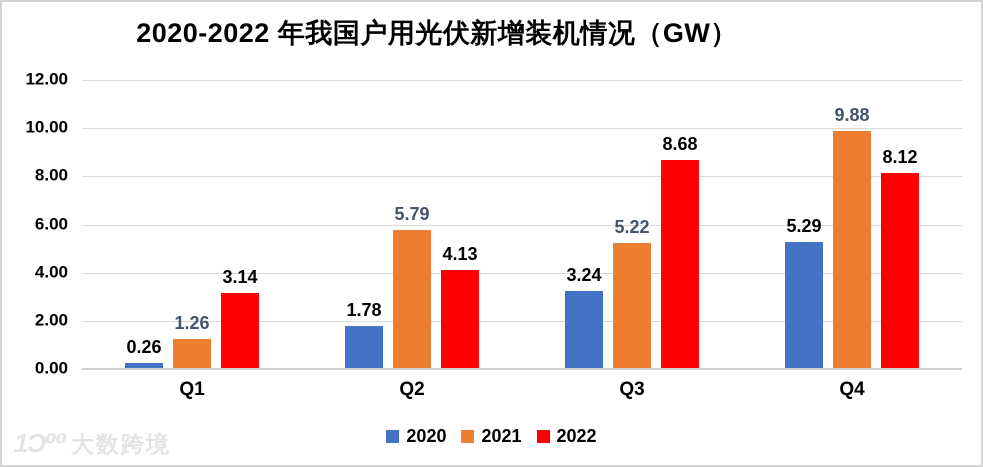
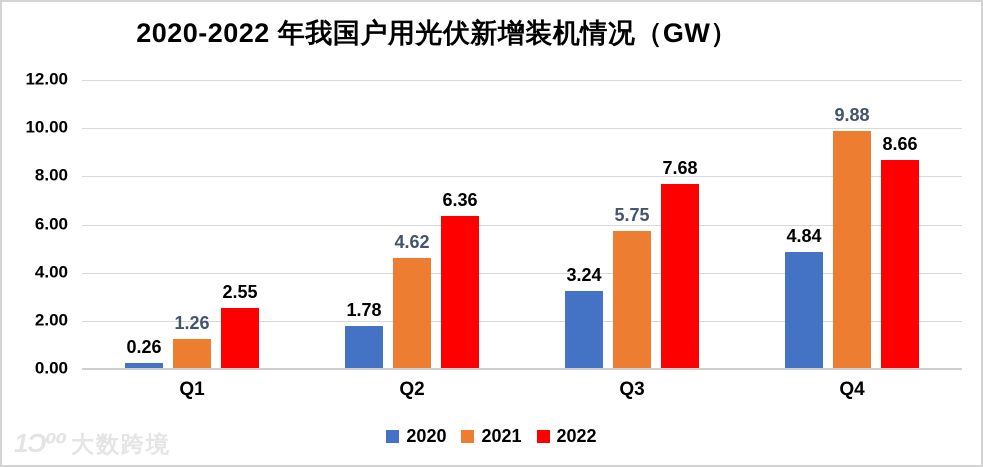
2022/Q1: 3.14 -> 2.55
2021/Q2: 5.79 -> 4.62
2022/Q2: 4.13 -> 6.36
2021/Q3: 5.22 -> 5.75
2022/Q3: 8.68 -> 7.68
2020/Q4: 5.29 -> 4.84
2022/Q4: 8.12 -> 8.66
